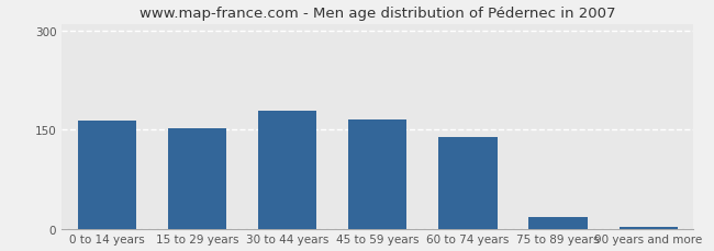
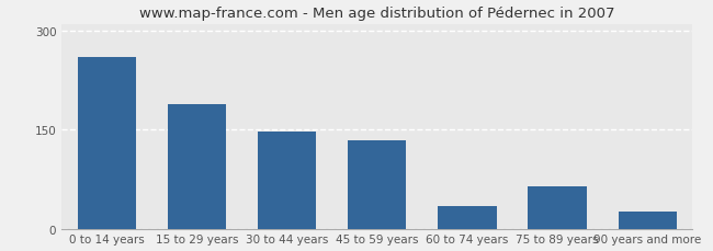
0 to 14 years: 163 -> 260
15 to 29 years: 152 -> 188
30 to 44 years: 178 -> 146
45 to 59 years: 165 -> 134
60 to 74 years: 138 -> 34
75 to 89 years: 18 -> 64
90 years and more: 2 -> 26
